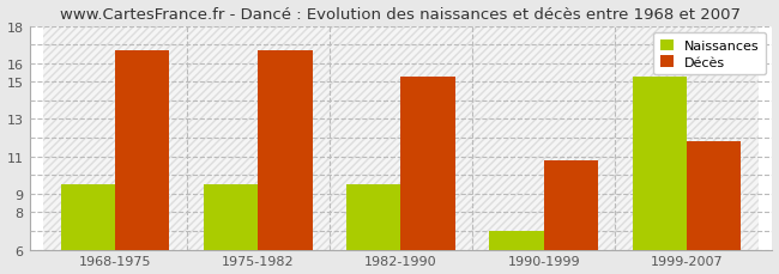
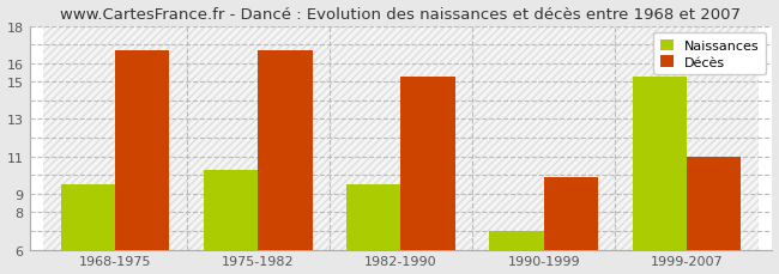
Naissances/1975-1982: 9.5 -> 10.3
Décès/1990-1999: 10.8 -> 9.9
Décès/1999-2007: 11.8 -> 11.0
